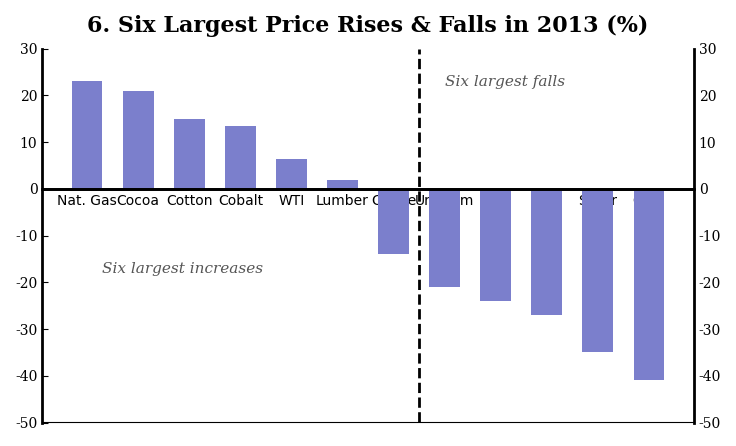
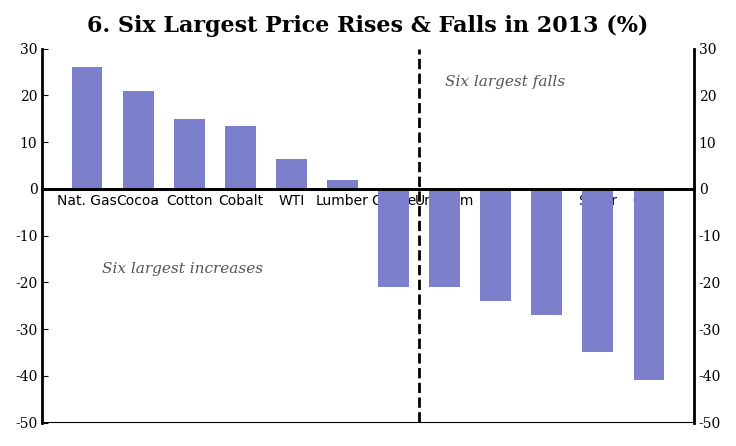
Nat. Gas: 23.0 -> 26.0
Coffee: -14.0 -> -21.0
